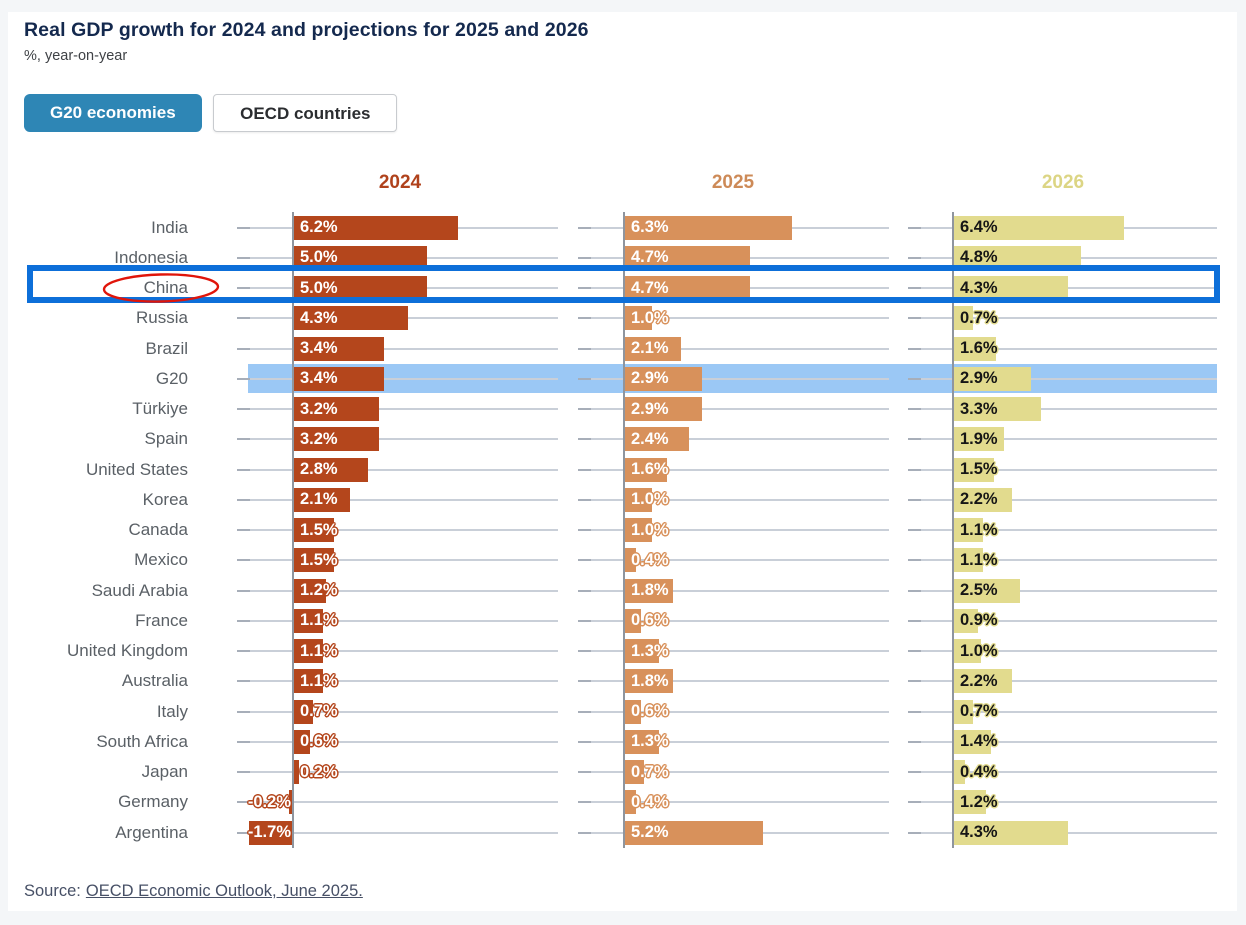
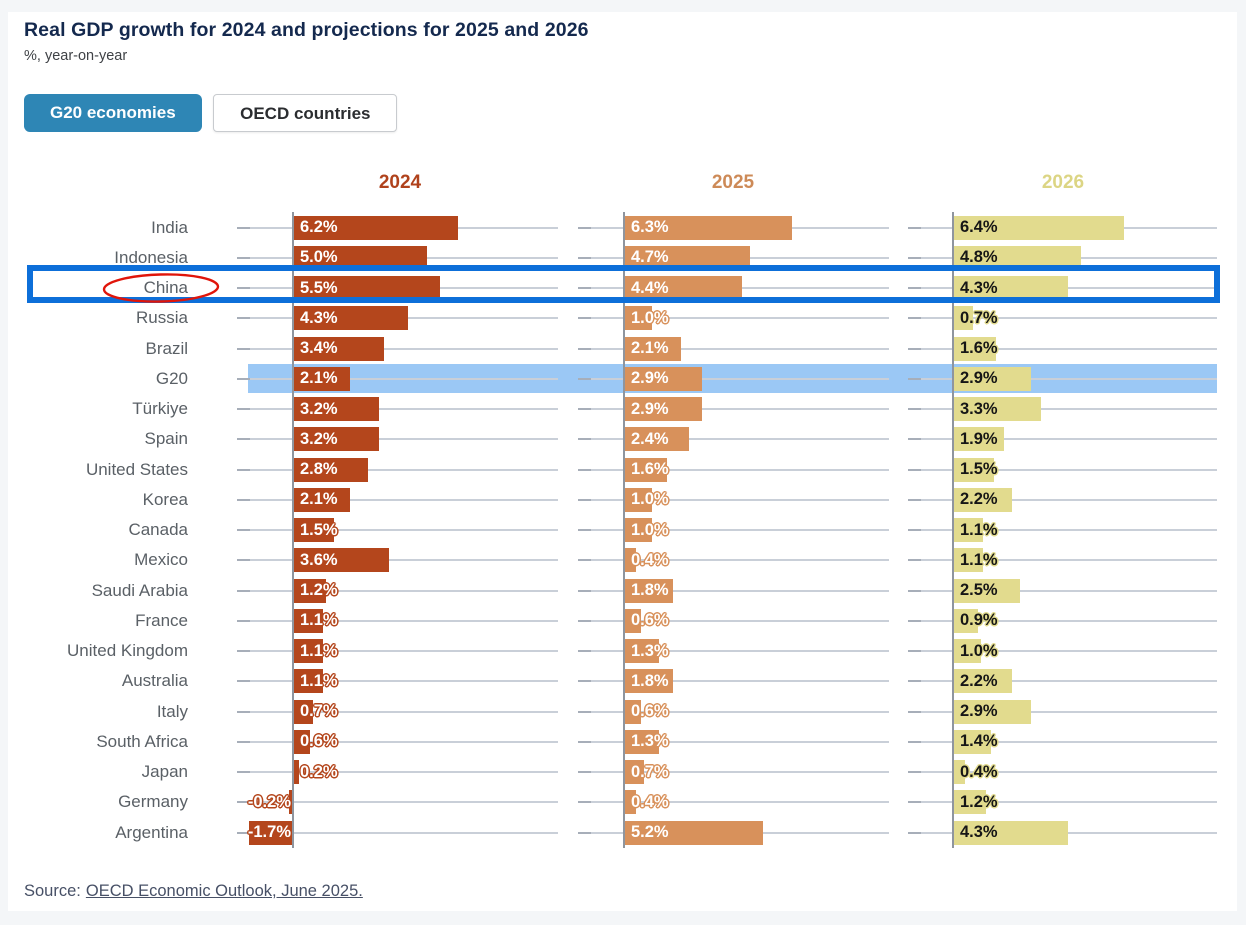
2024/China: 5.0% -> 5.5%
2025/China: 4.7% -> 4.4%
2024/G20: 3.4% -> 2.1%
2024/Mexico: 1.5% -> 3.6%
2026/Italy: 0.7% -> 2.9%
